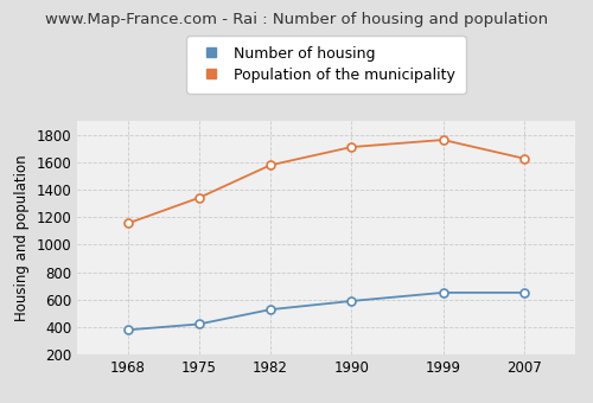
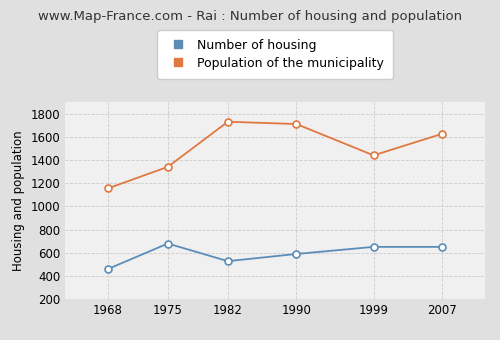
Number of housing/1968: 380 -> 460
Number of housing/1975: 420 -> 680
Population of the municipality/1982: 1580 -> 1730
Population of the municipality/1999: 1760 -> 1440
